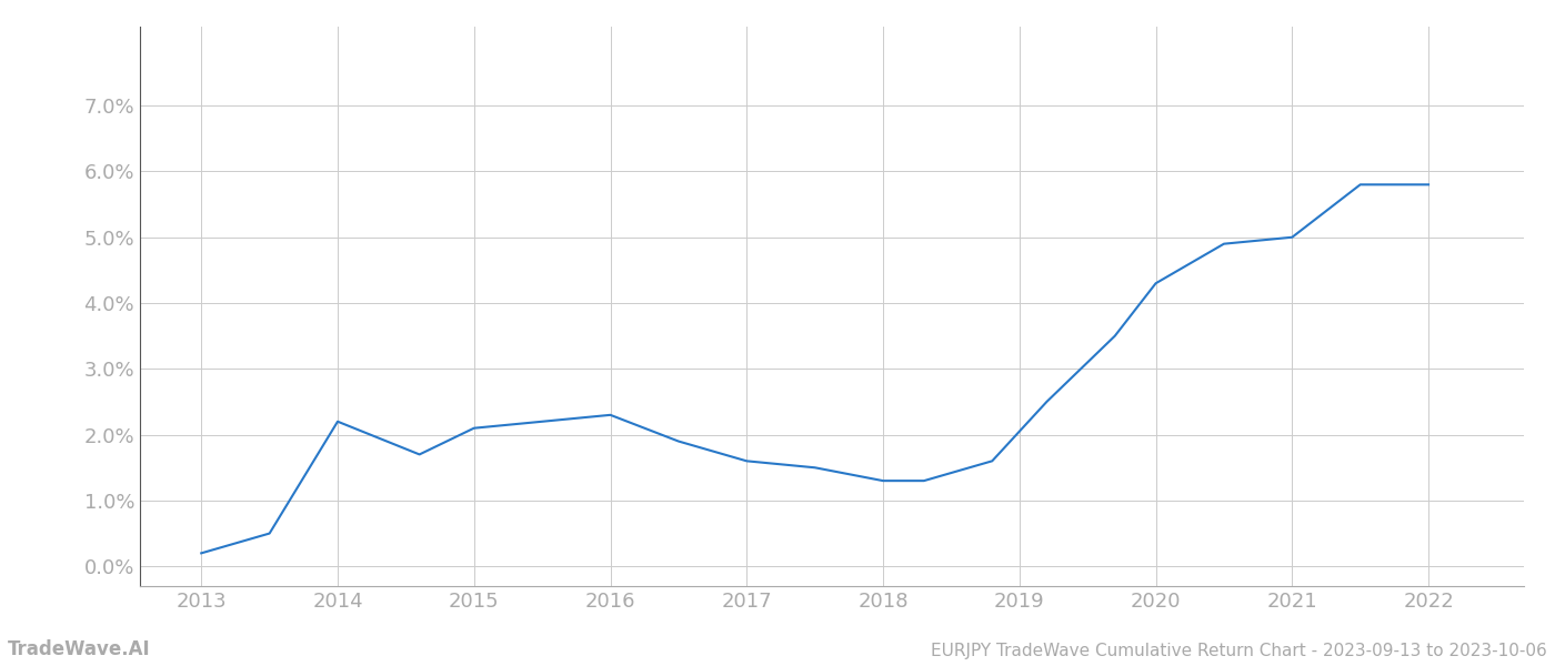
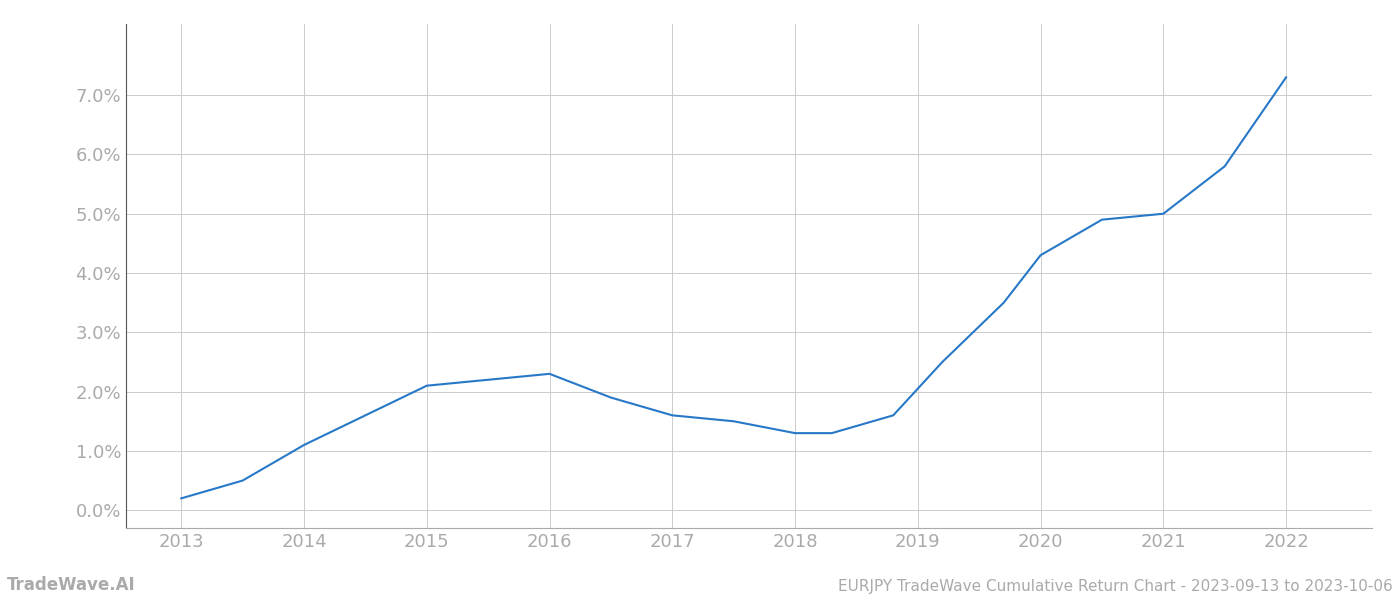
2014: 2.2% -> 1.1%
2022: 5.8% -> 7.3%
